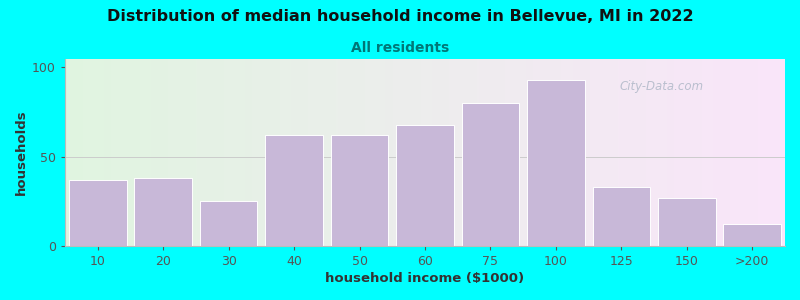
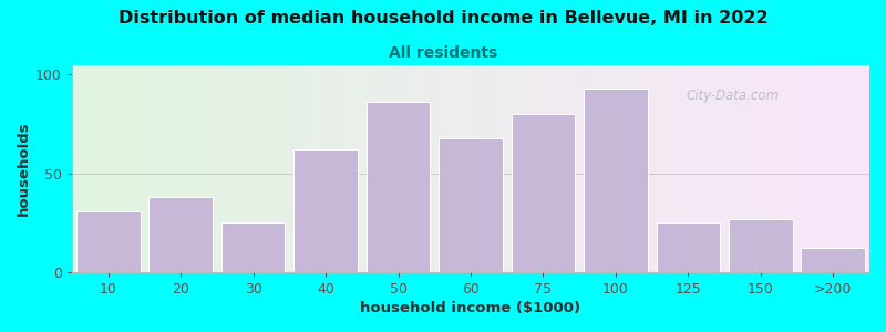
10: 37 -> 31
50: 62 -> 86
125: 33 -> 25
